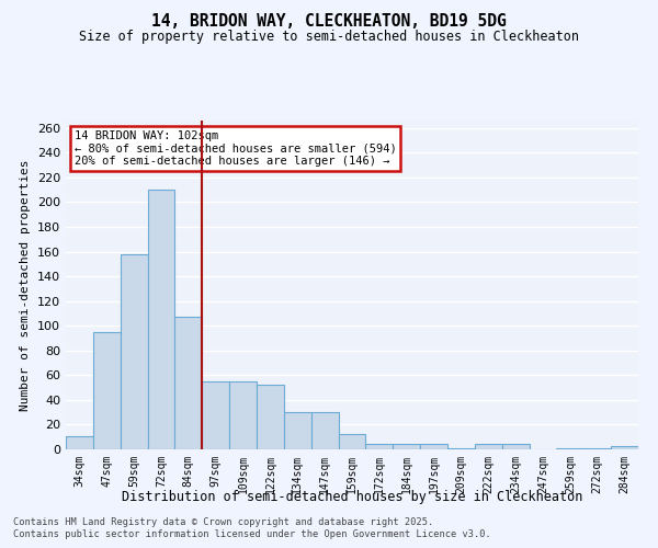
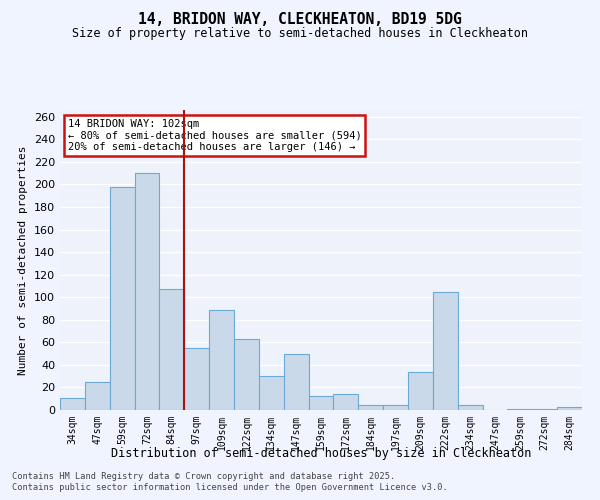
47sqm: 95 -> 25
59sqm: 158 -> 198
109sqm: 55 -> 89
122sqm: 52 -> 63
147sqm: 30 -> 50
172sqm: 4 -> 14
209sqm: 1 -> 34
222sqm: 4 -> 105
